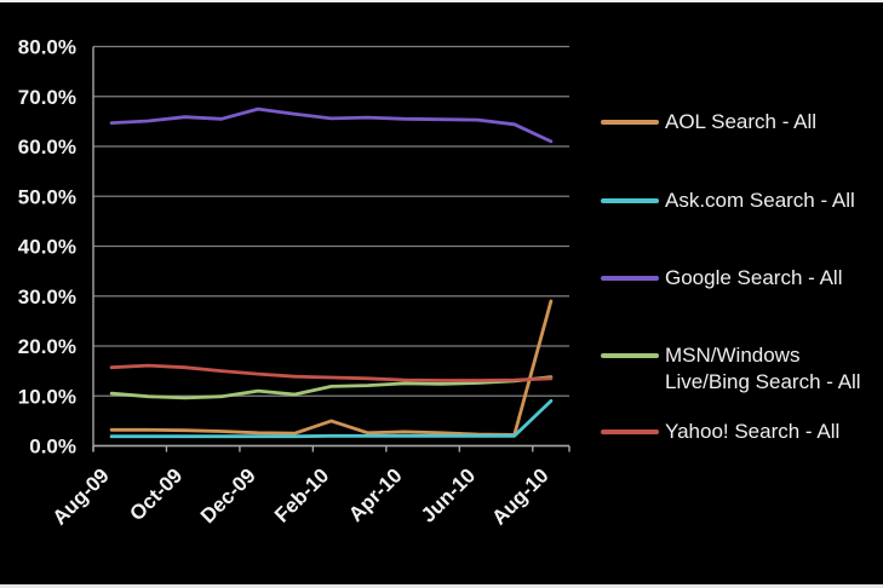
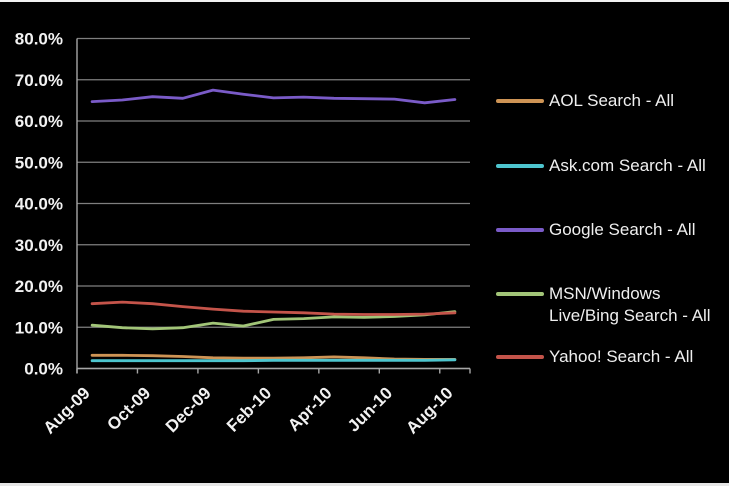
AOL Search - All/Feb-10: 5% -> 2%
AOL Search - All/Aug-10: 29% -> 2%
Ask.com Search - All/Aug-10: 9% -> 2%
Google Search - All/Aug-10: 61% -> 65%
